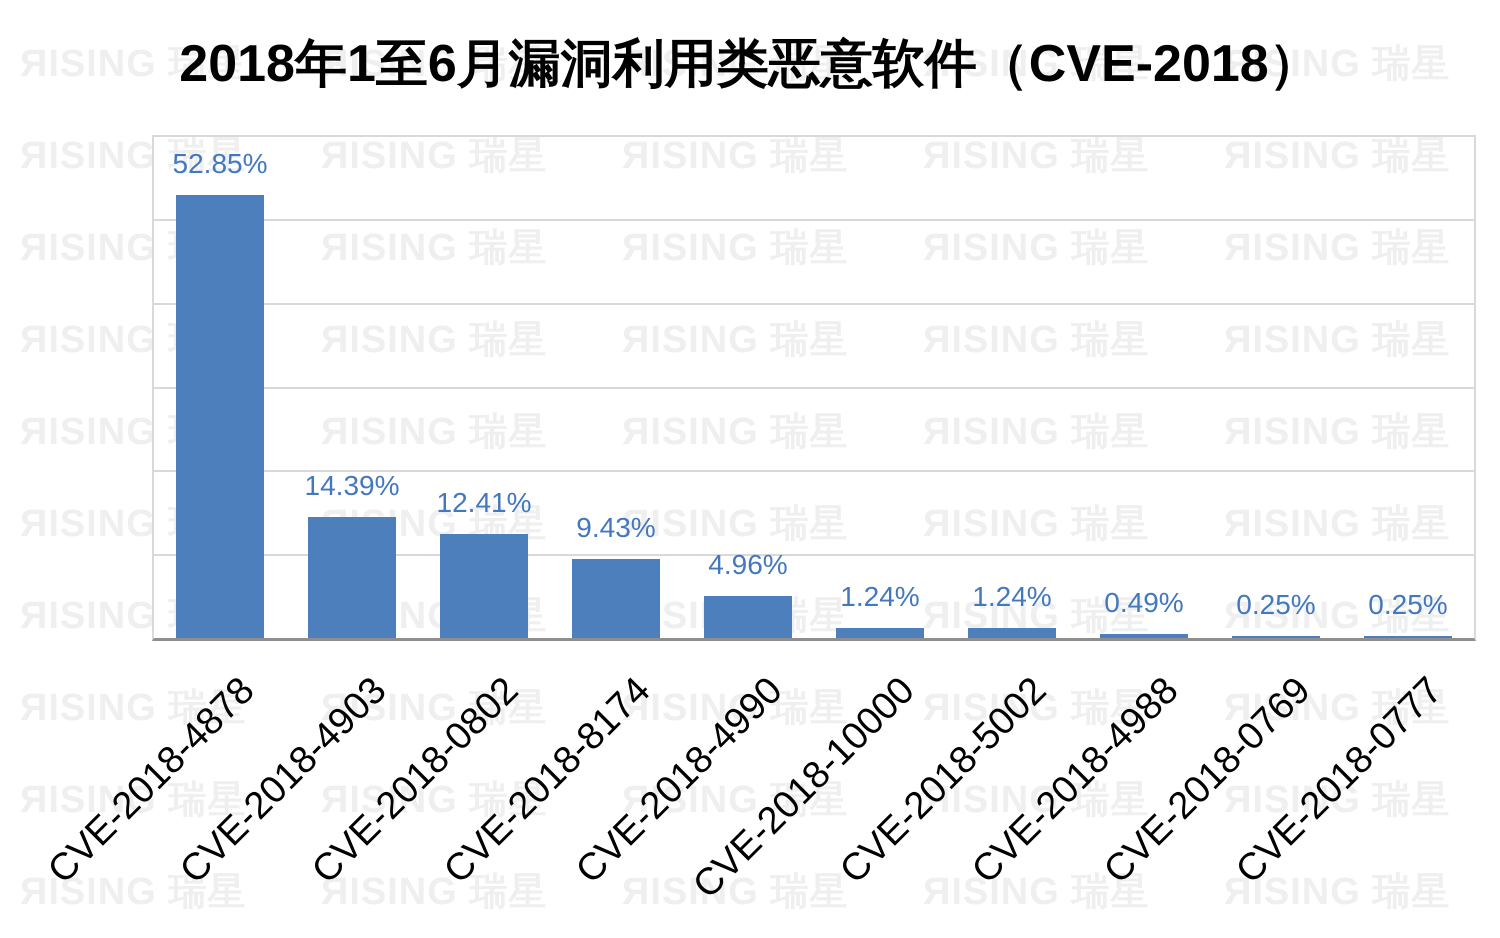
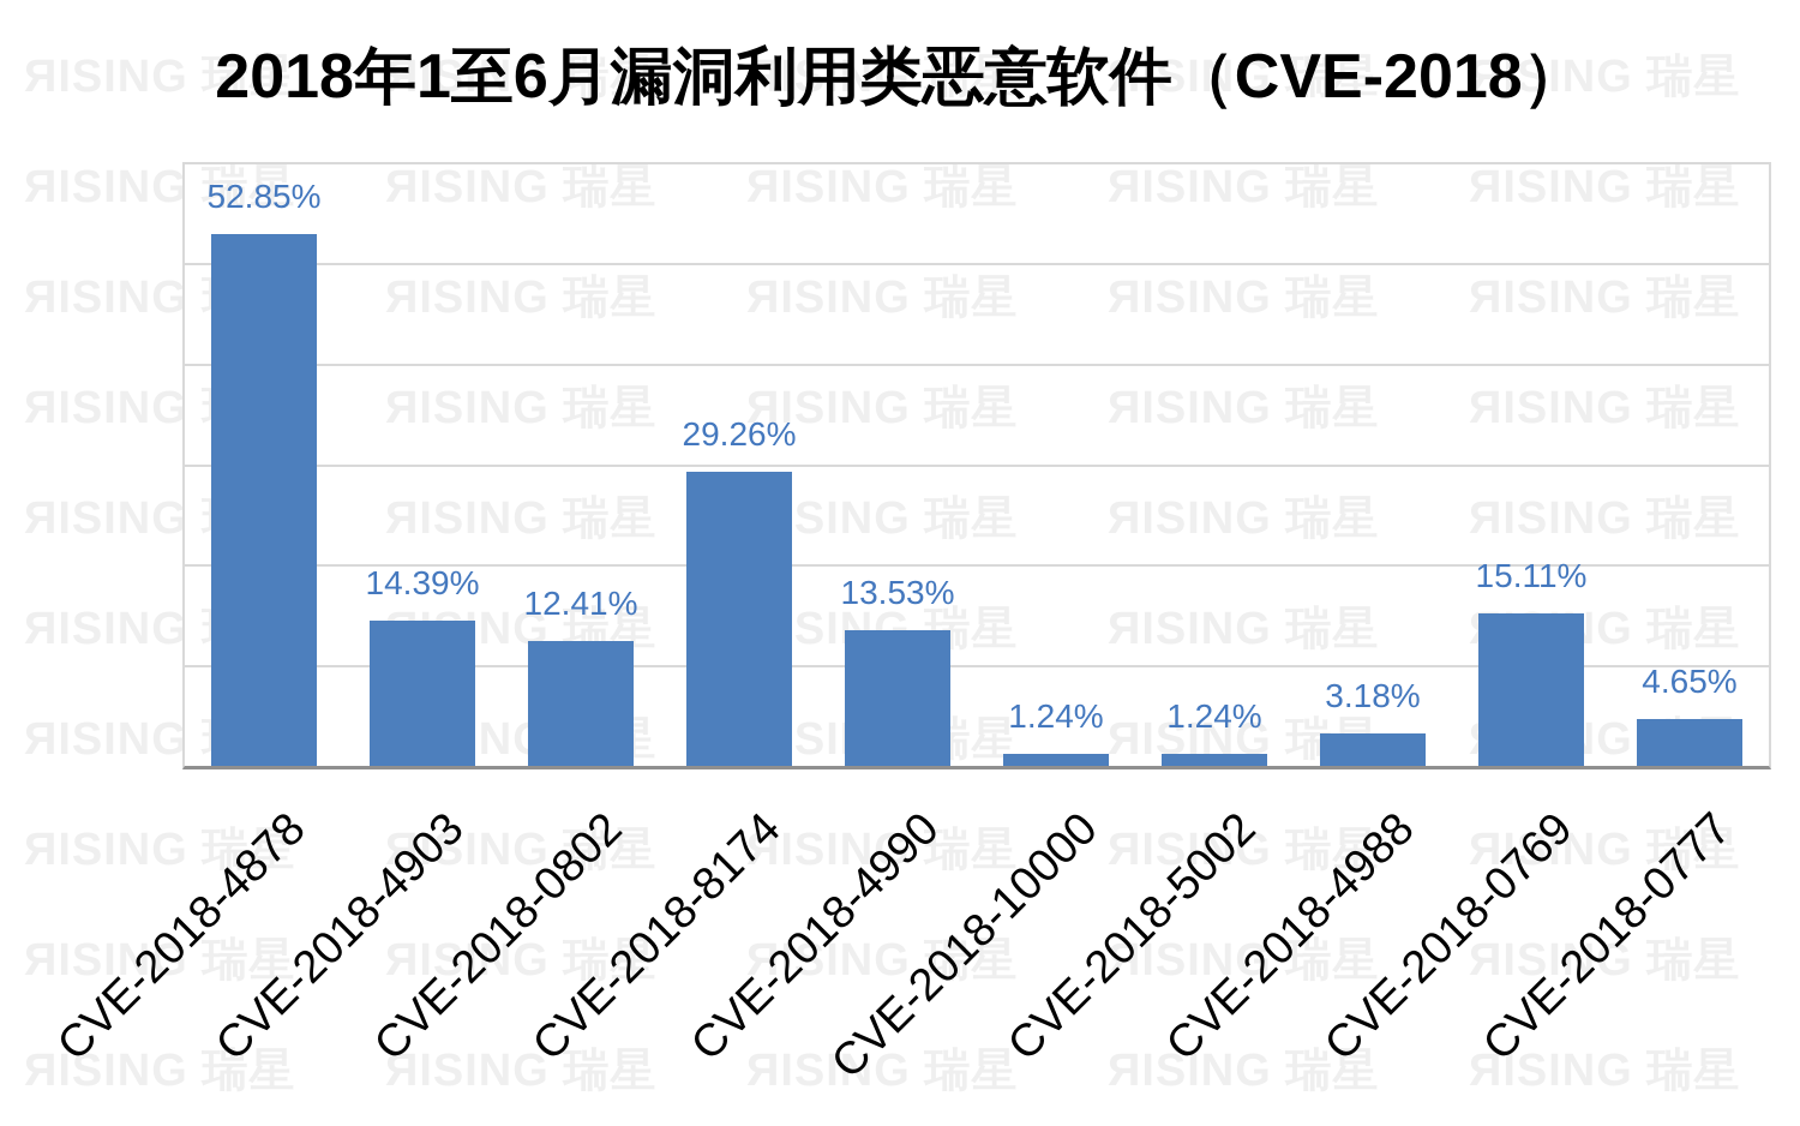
CVE-2018-8174: 9.43% -> 29.26%
CVE-2018-4990: 4.96% -> 13.53%
CVE-2018-4988: 0.49% -> 3.18%
CVE-2018-0769: 0.25% -> 15.11%
CVE-2018-0777: 0.25% -> 4.65%
